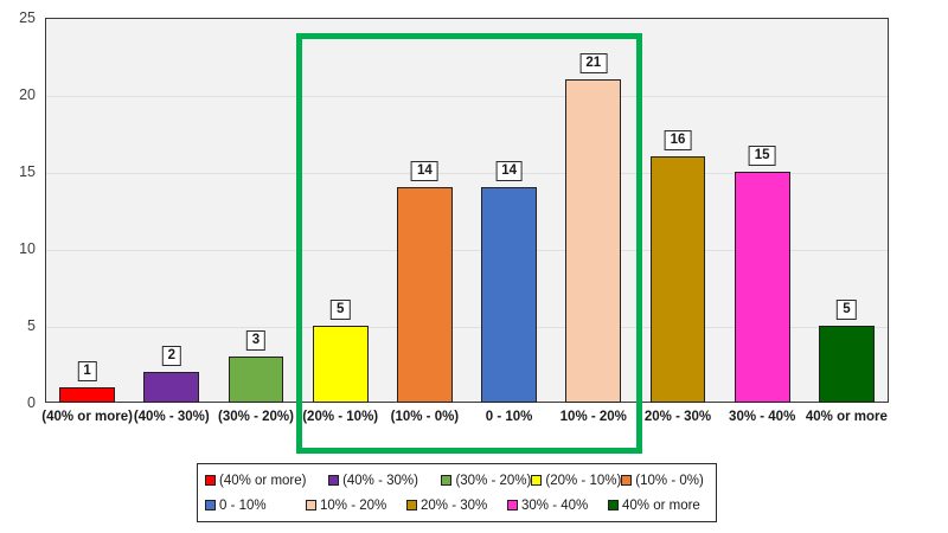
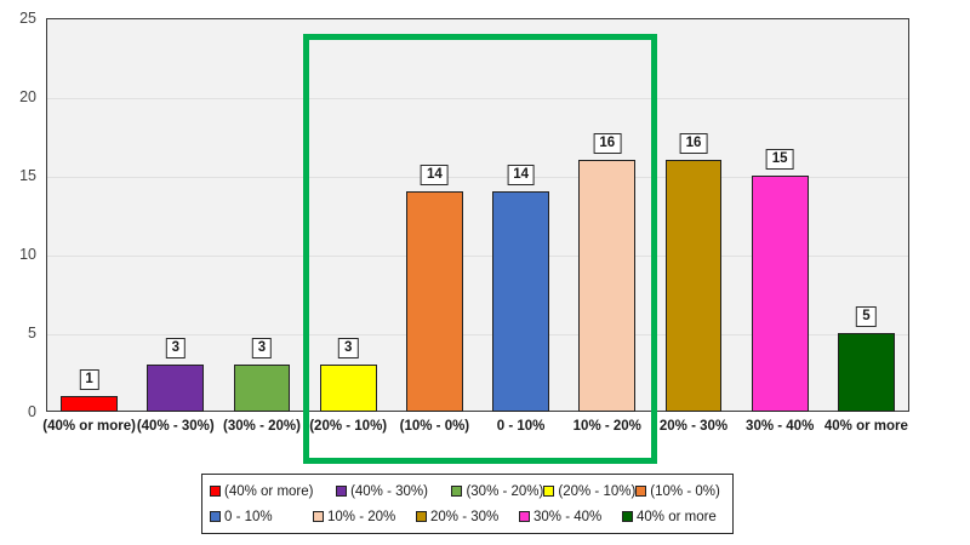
(40% - 30%): 2 -> 3
(20% - 10%): 5 -> 3
10% - 20%: 21 -> 16
